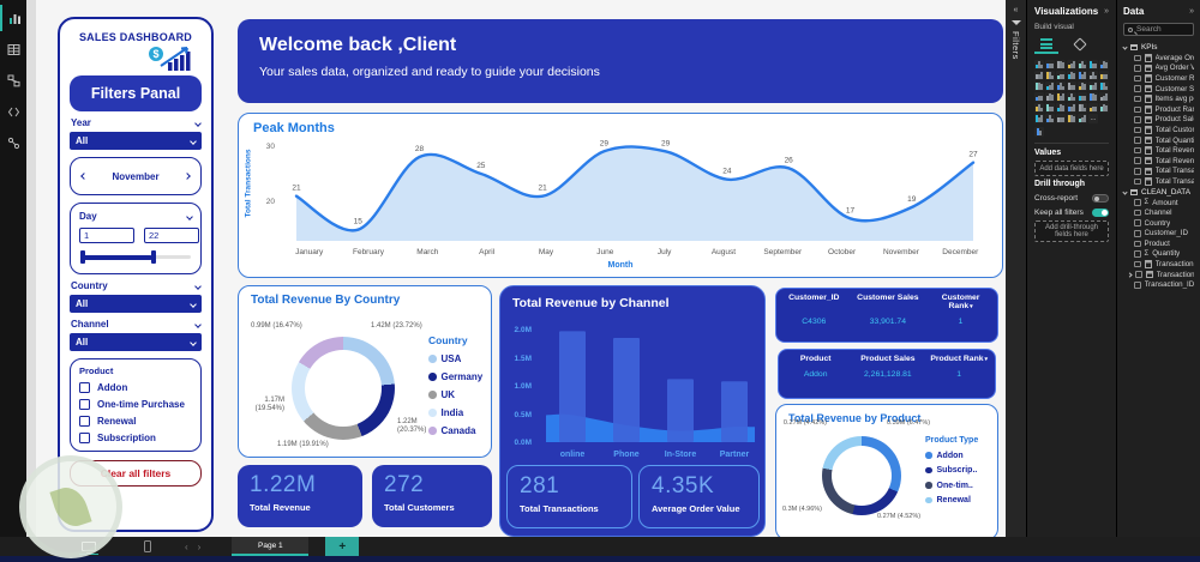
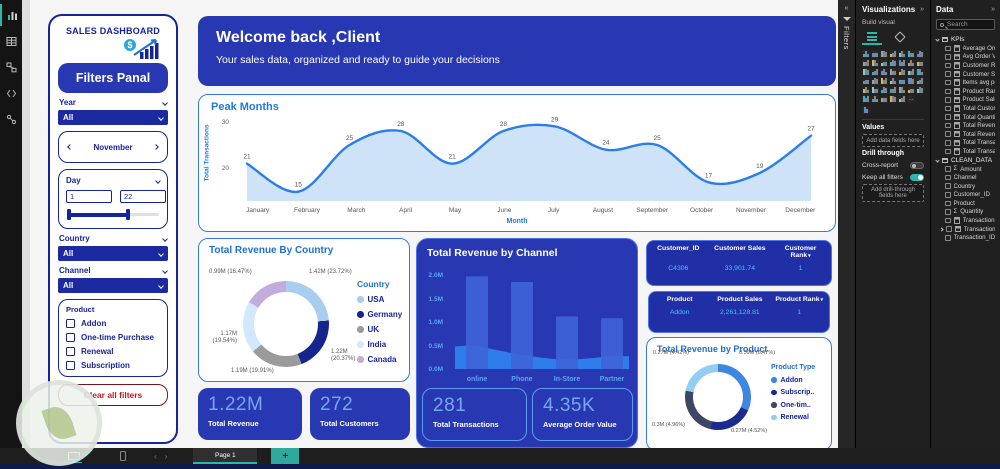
Peak Months/March: 28 -> 25
Peak Months/April: 25 -> 28
Peak Months/June: 29 -> 28
Peak Months/September: 26 -> 25
